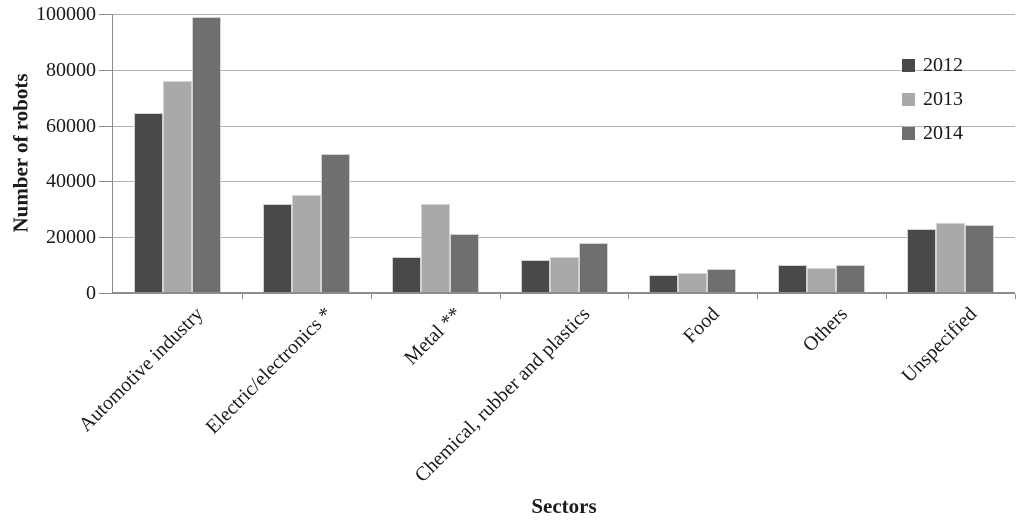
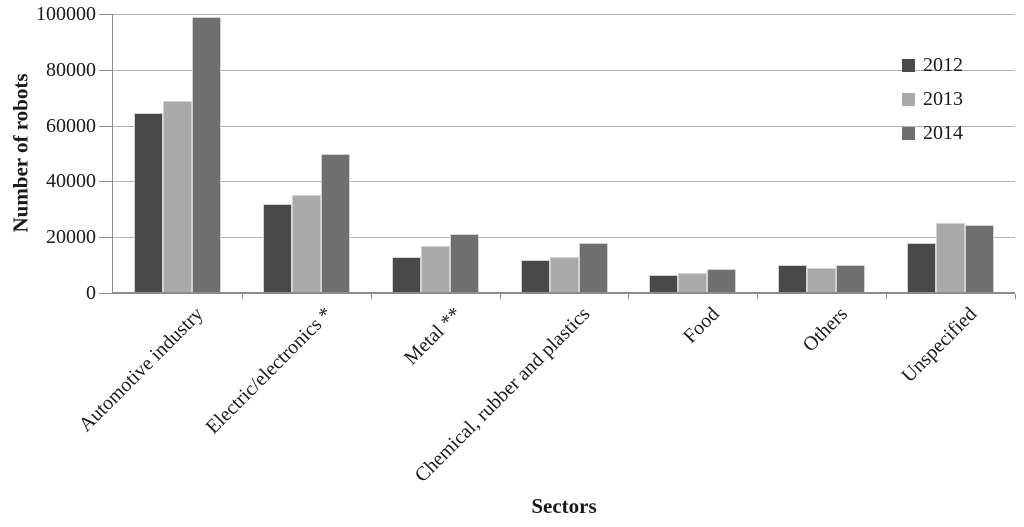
2013/Automotive industry: 76000 -> 69000
2013/Metal **: 32000 -> 17000
2012/Unspecified: 23000 -> 18000
